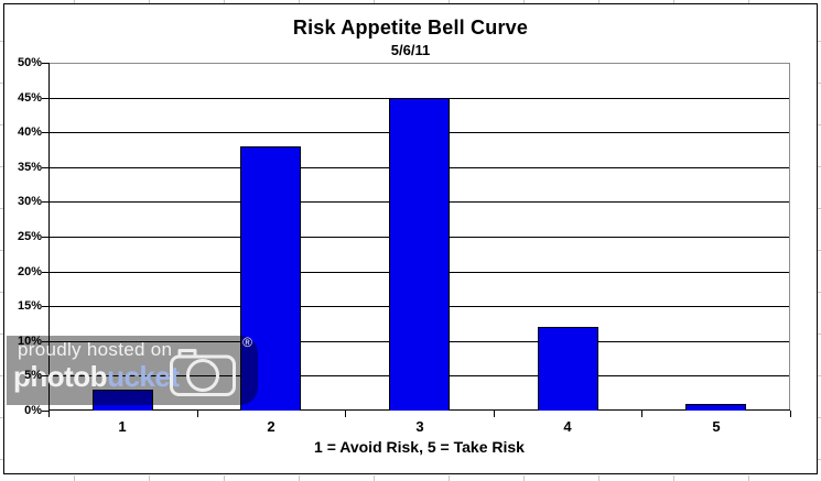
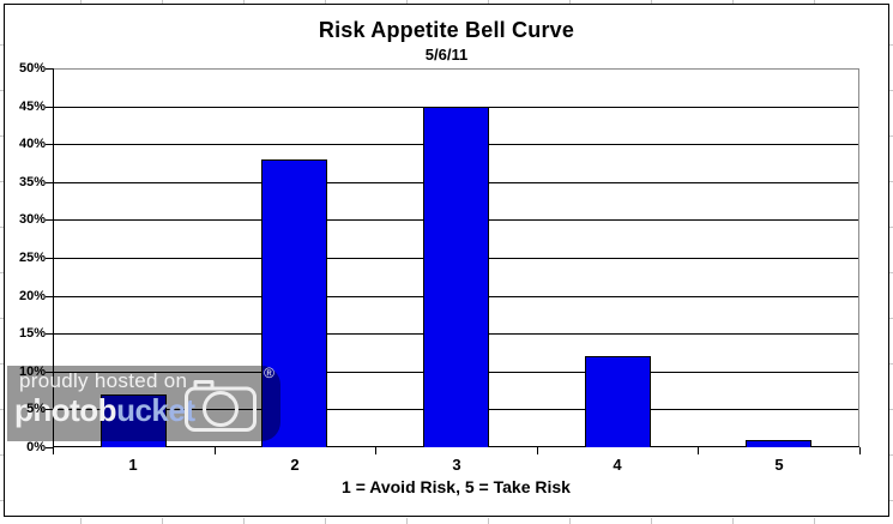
1: 3% -> 7%
